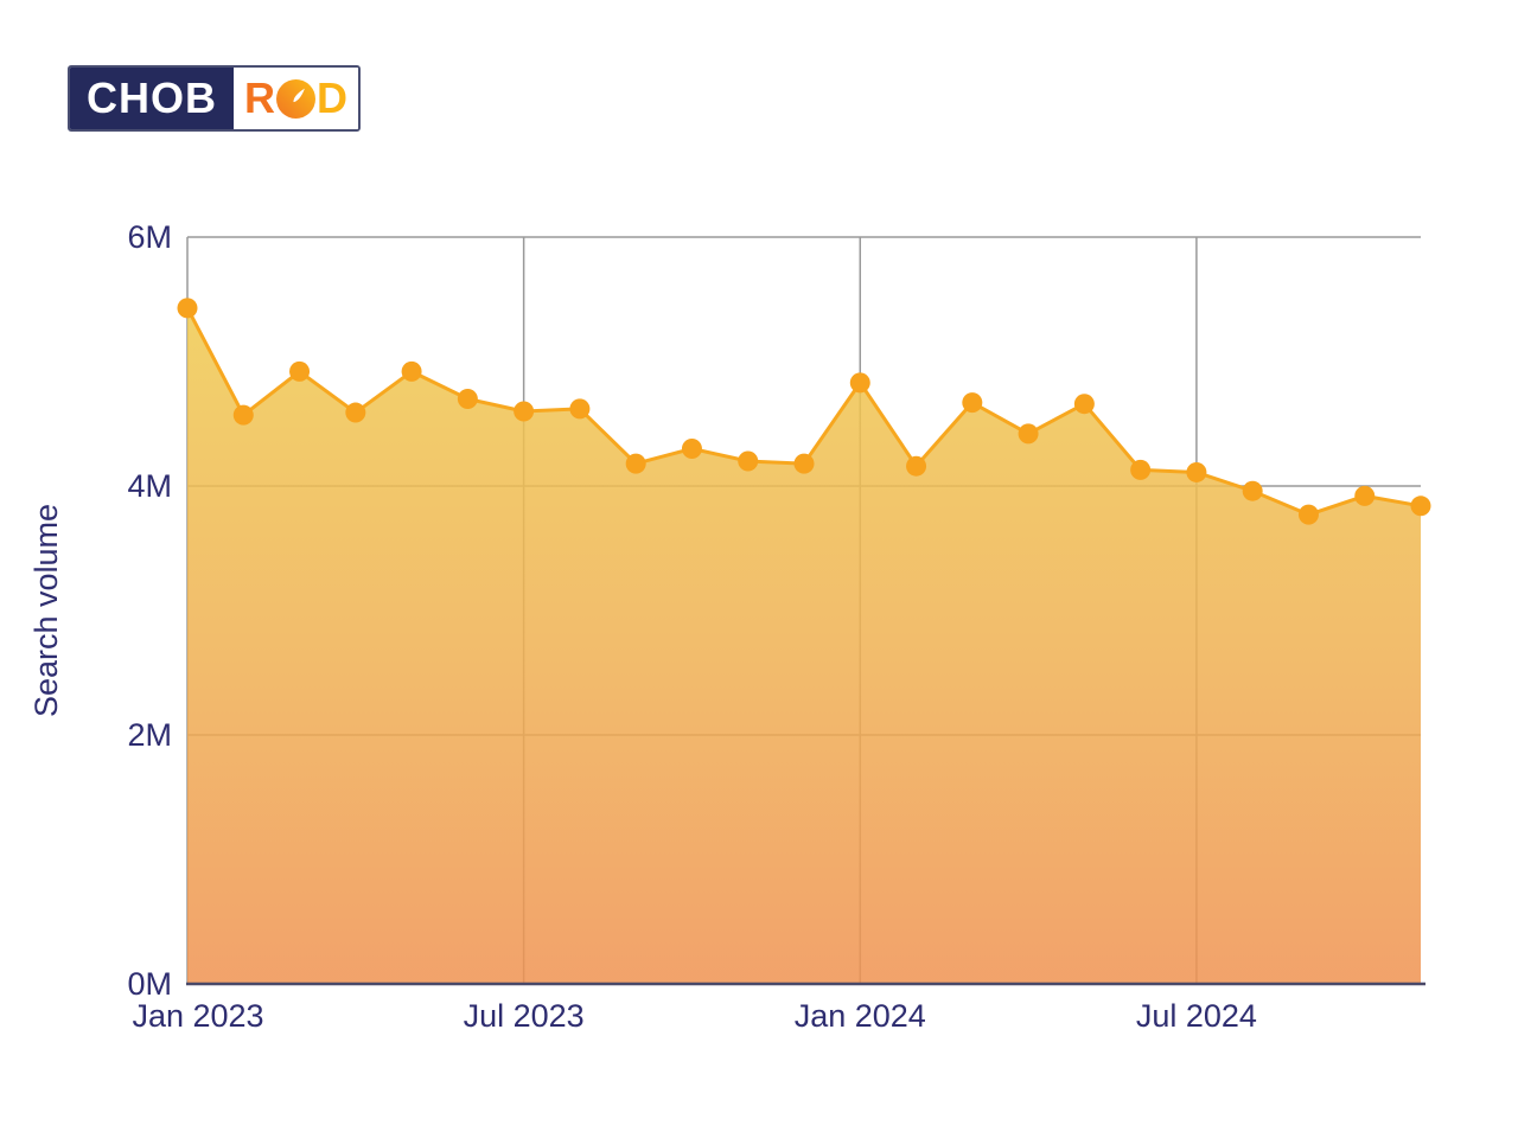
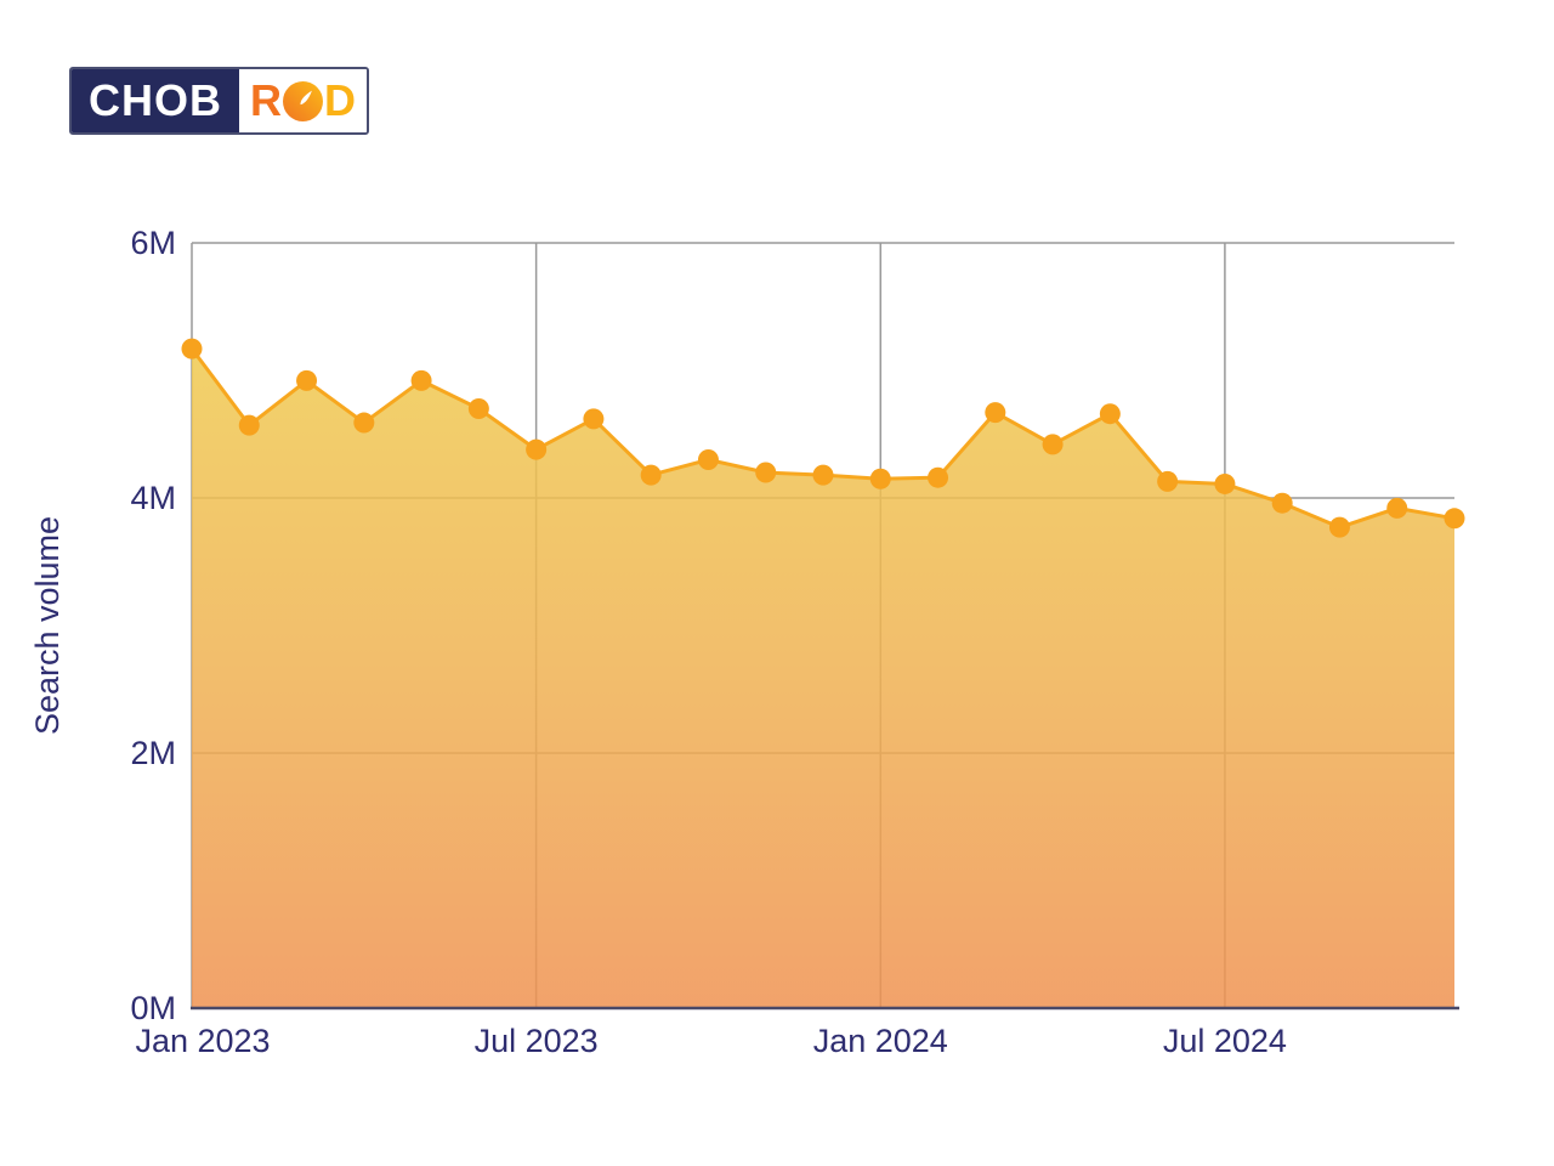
Jan 2023: 5.43M -> 5.17M
Jul 2023: 4.60M -> 4.38M
Jan 2024: 4.83M -> 4.15M
